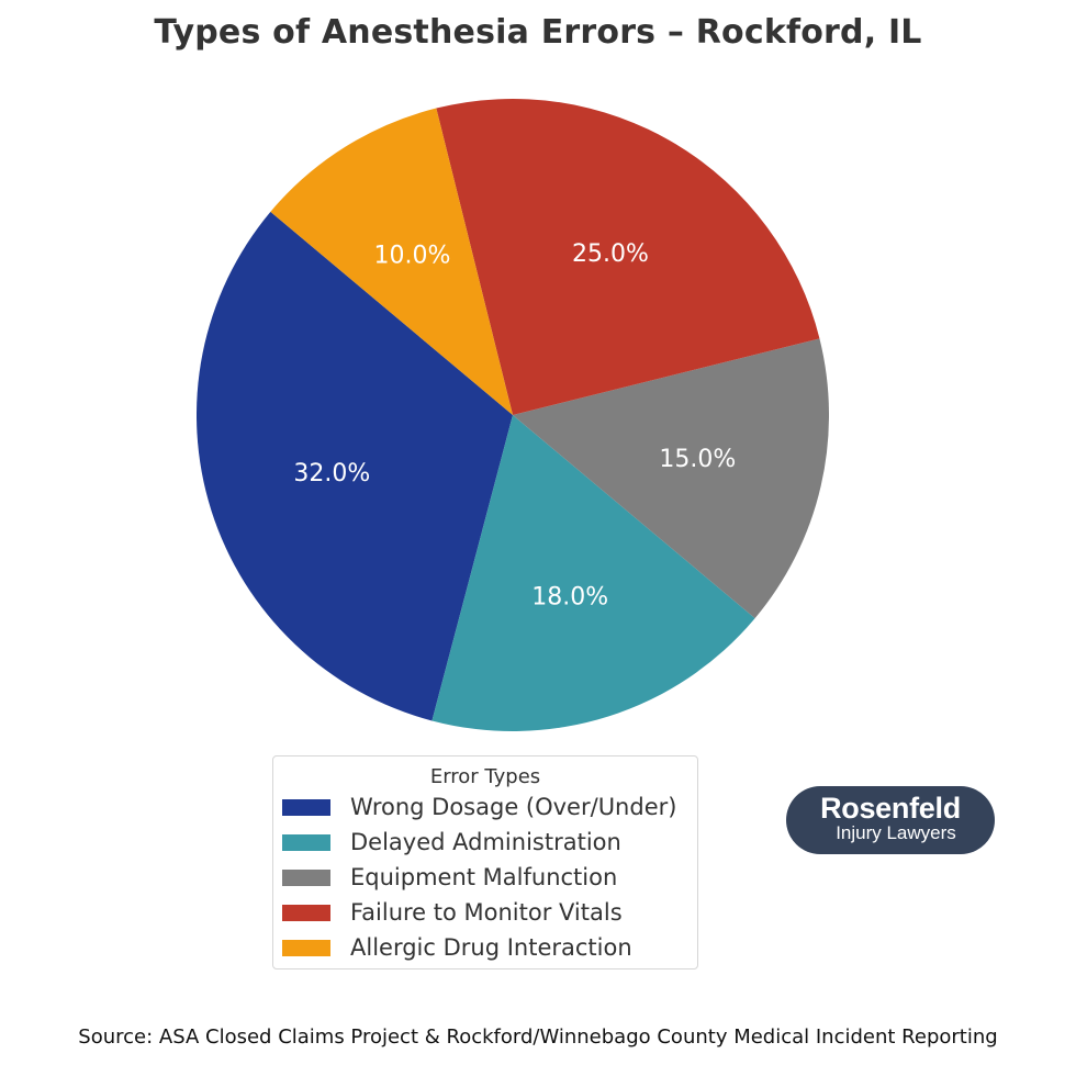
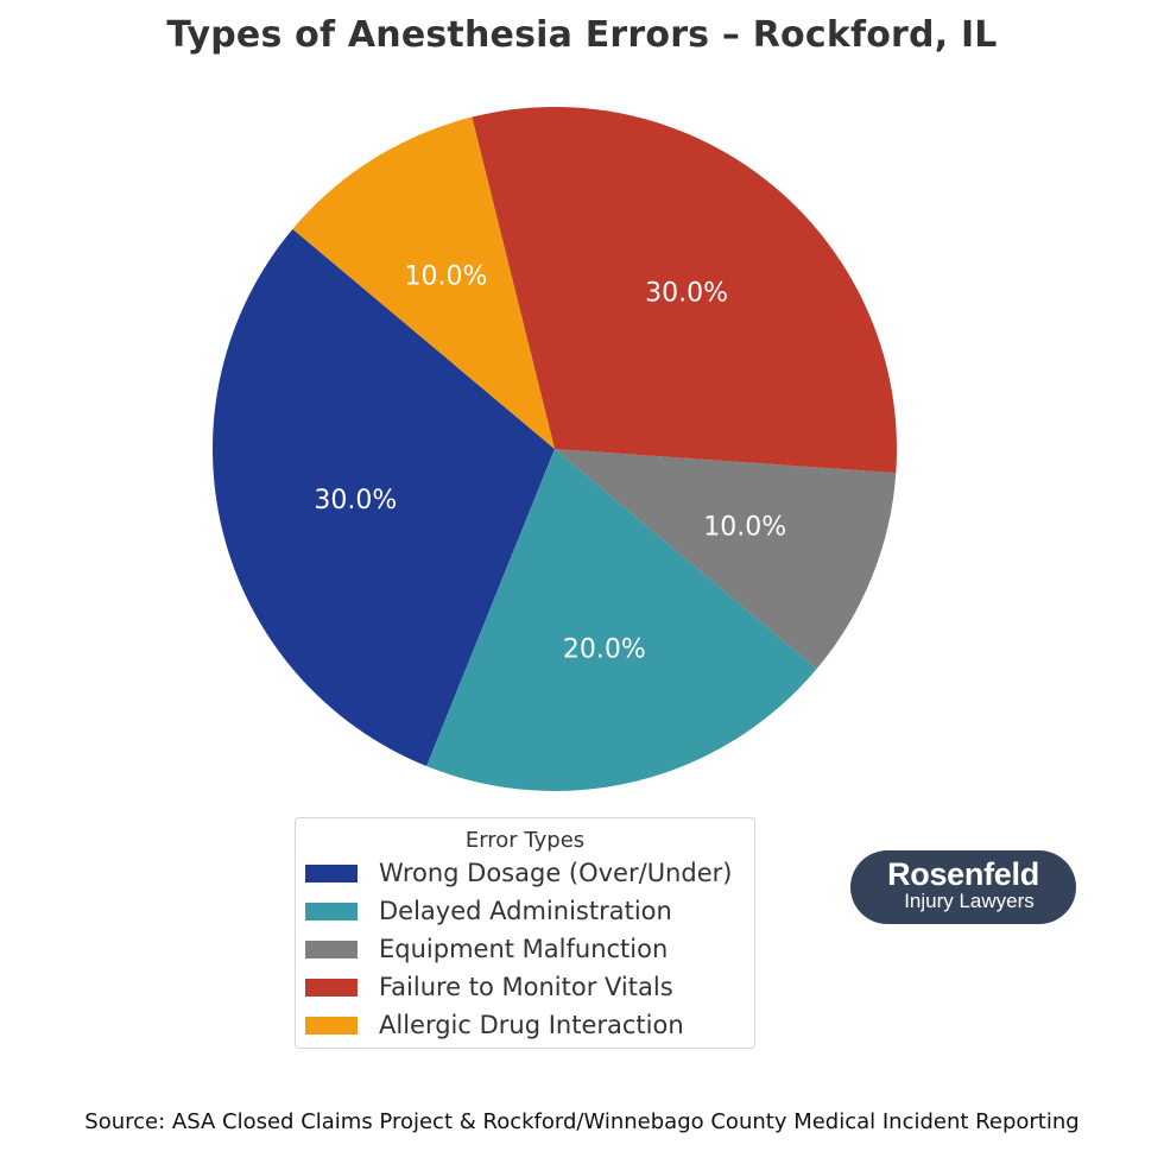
Wrong Dosage (Over/Under): 32.0% -> 30.0%
Delayed Administration: 18.0% -> 20.0%
Equipment Malfunction: 15.0% -> 10.0%
Failure to Monitor Vitals: 25.0% -> 30.0%
